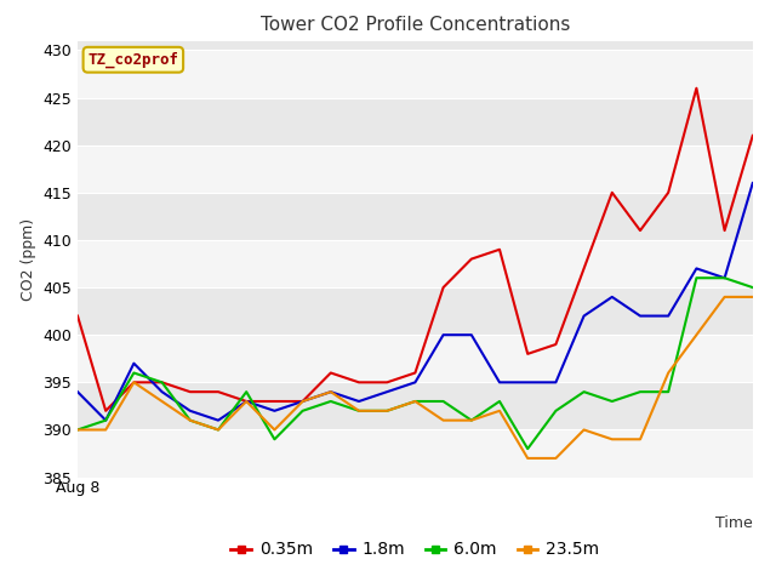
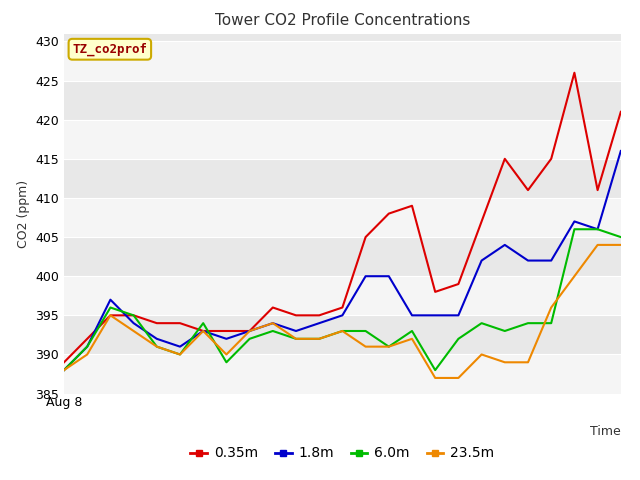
0.35m/Aug 8: 402 -> 389
1.8m/Aug 8: 394 -> 388
6.0m/Aug 8: 390 -> 388
23.5m/Aug 8: 390 -> 388
